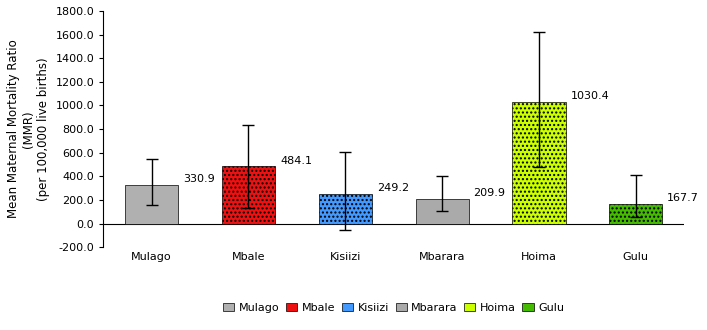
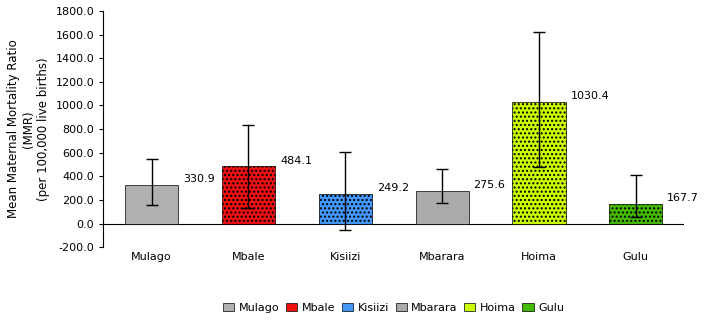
Mbarara: 209.9 -> 275.6
